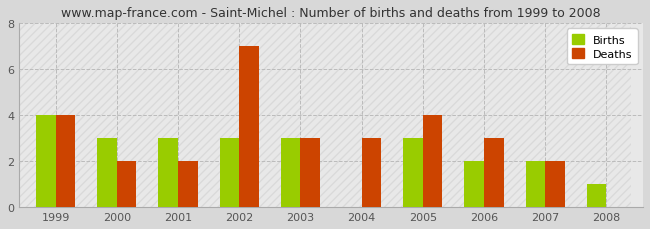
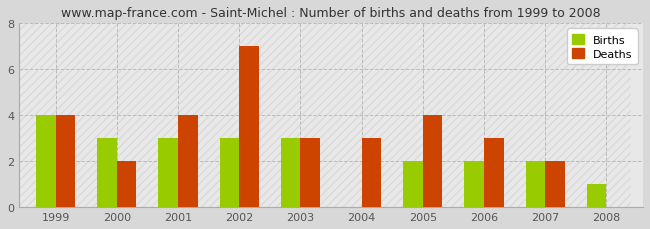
Deaths/2001: 2 -> 4
Births/2005: 3 -> 2
